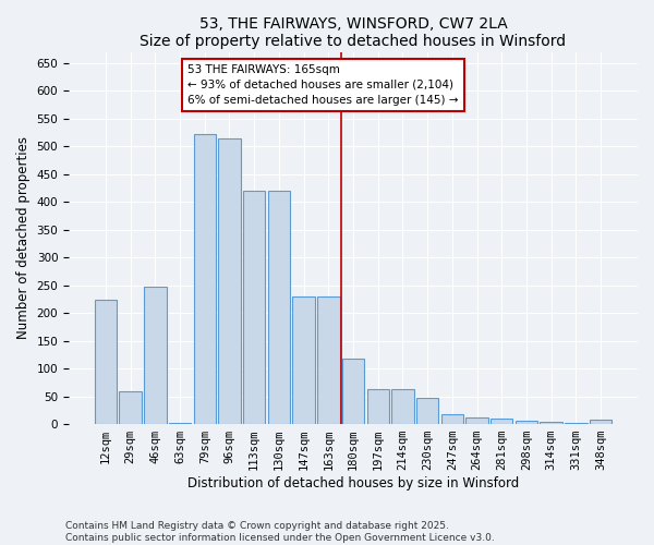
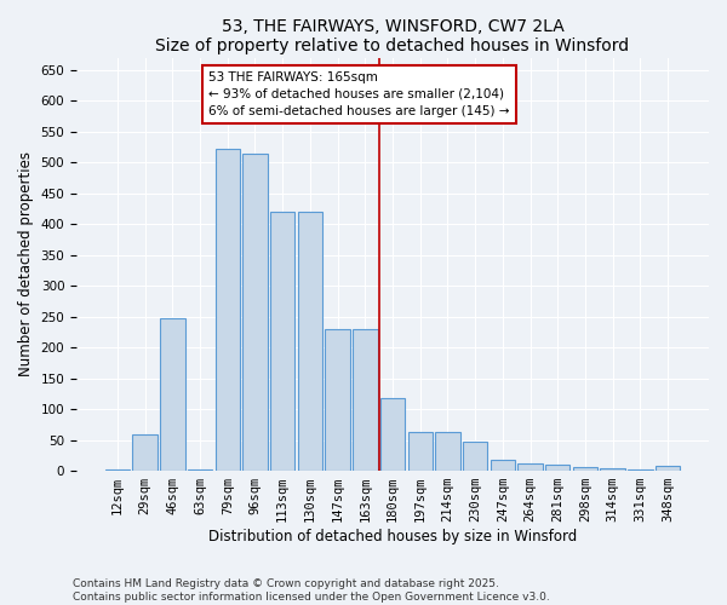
12sqm: 224 -> 2
